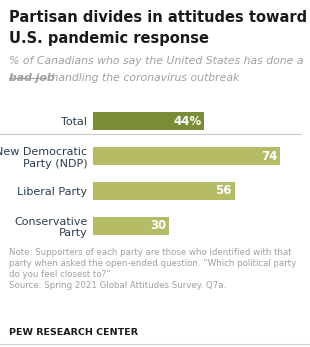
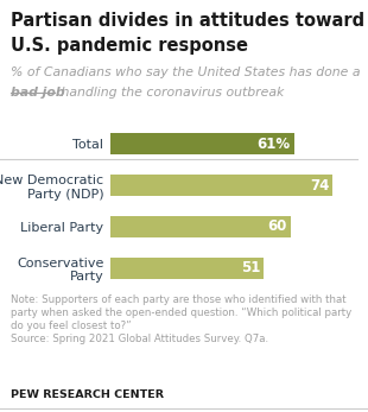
Total: 44% -> 61%
Liberal Party: 56 -> 60
Conservative Party: 30 -> 51
